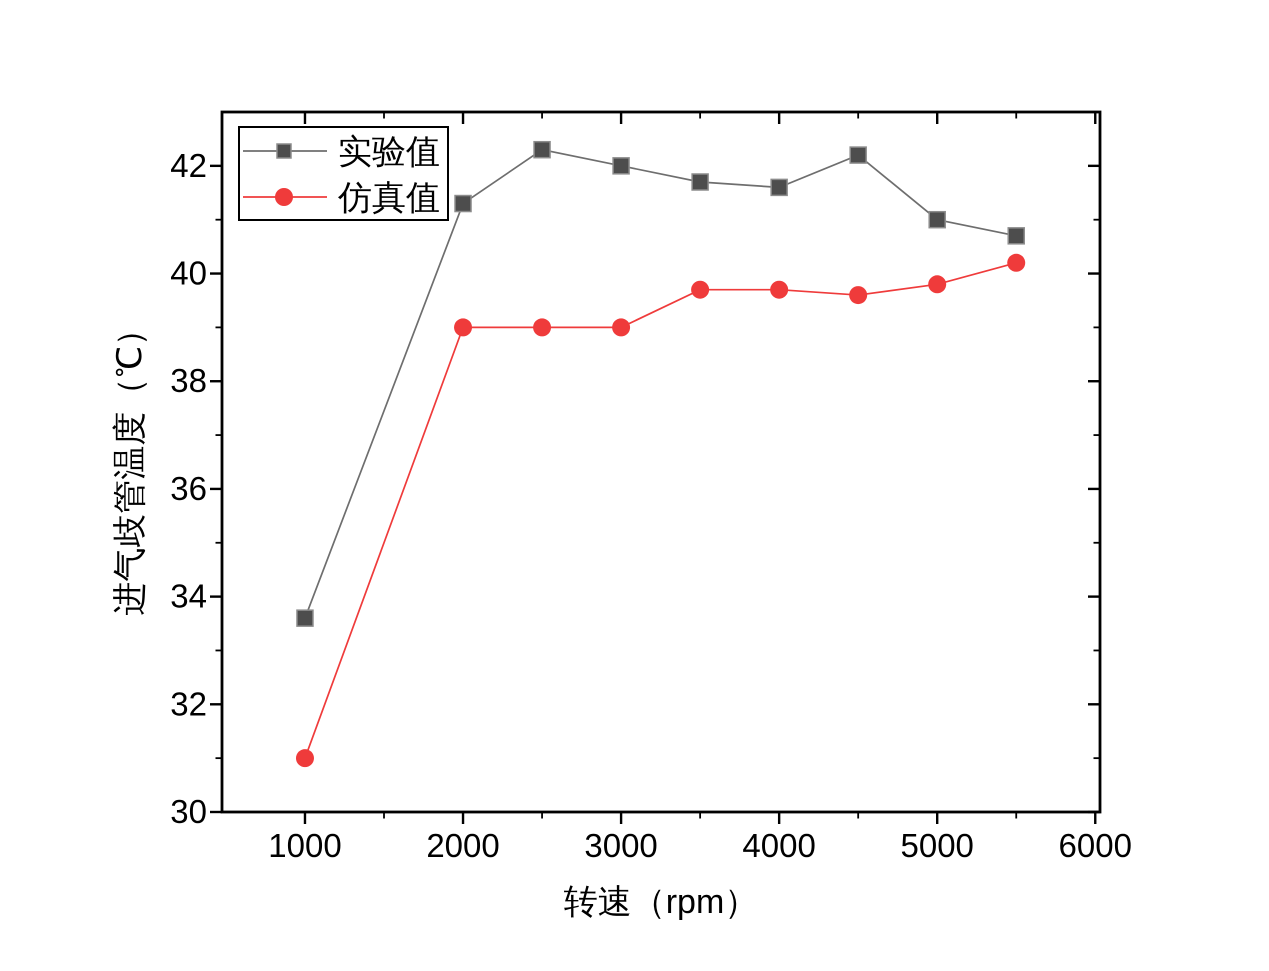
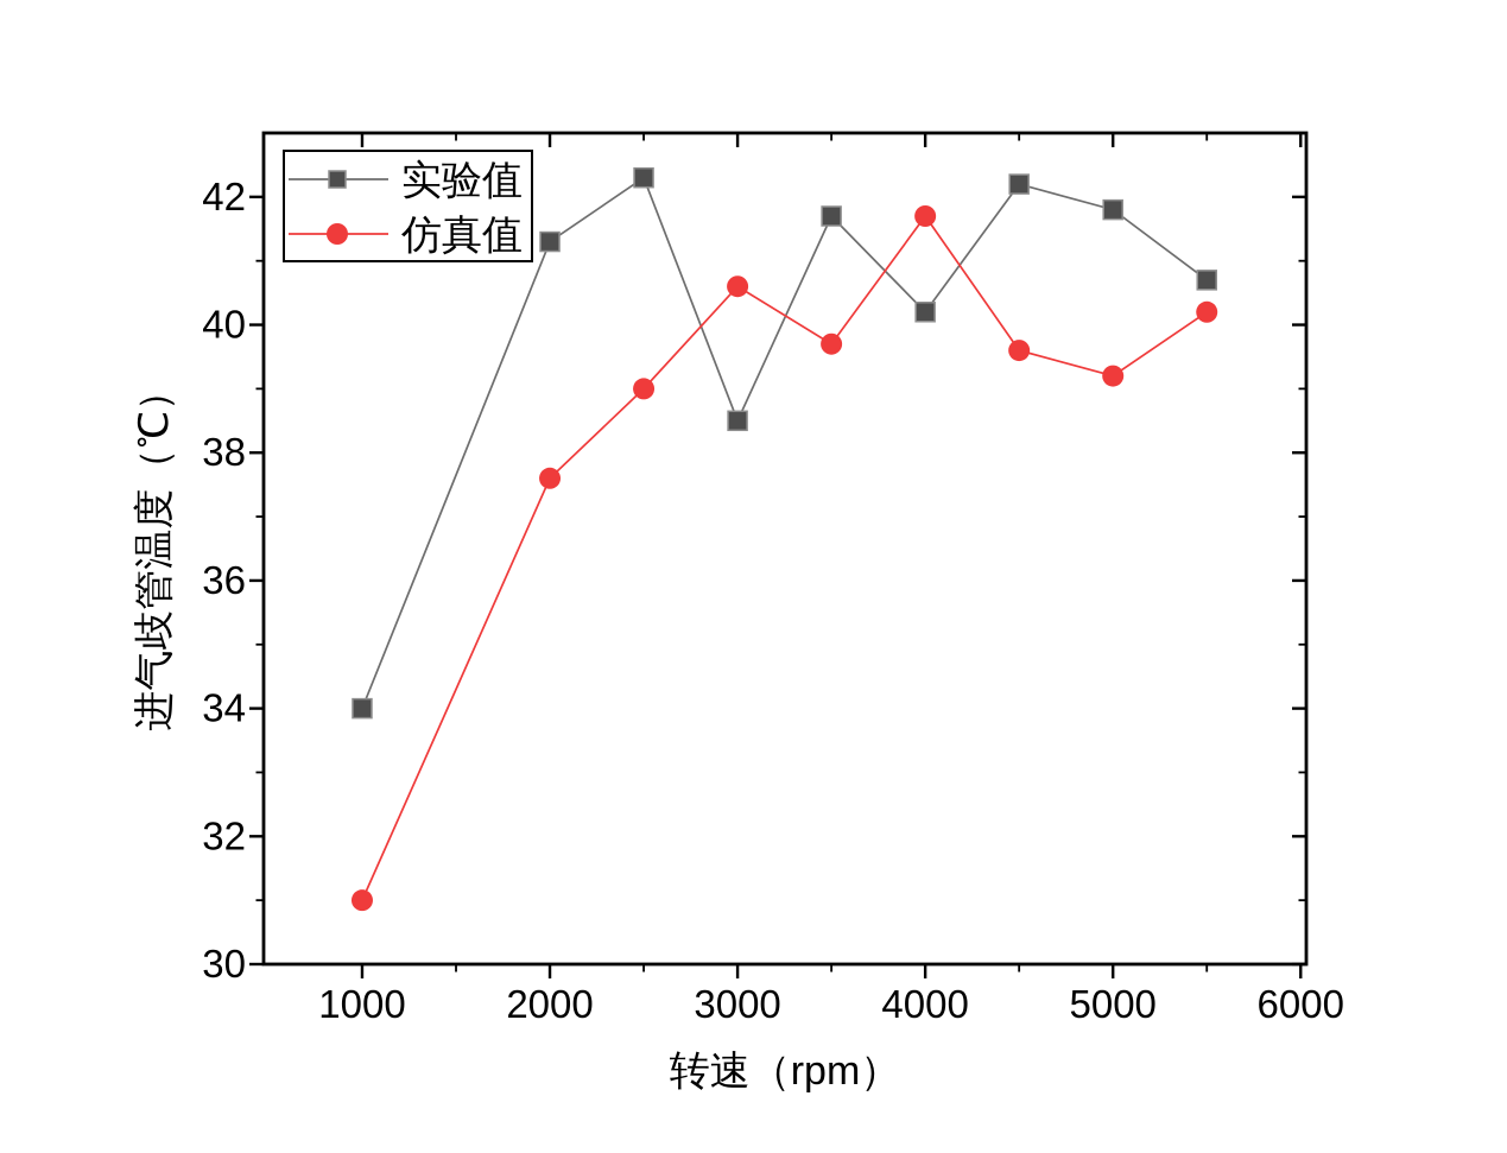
实验值/1000: 33.6 -> 34.0
仿真值/2000: 39.0 -> 37.6
实验值/3000: 42.0 -> 38.5
仿真值/3000: 39.0 -> 40.6
实验值/4000: 41.6 -> 40.2
仿真值/4000: 39.7 -> 41.7
实验值/5000: 41.0 -> 41.8
仿真值/5000: 39.8 -> 39.2
